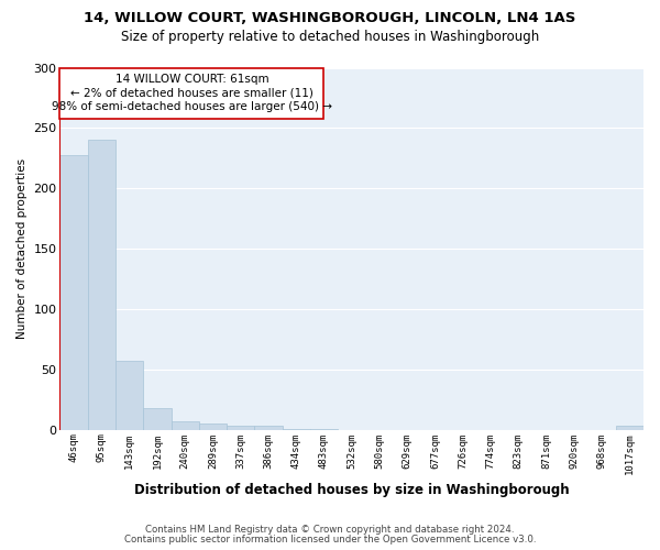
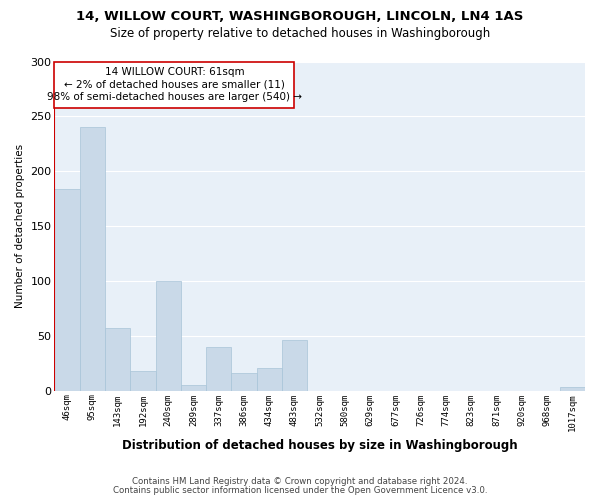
46sqm: 228 -> 184
240sqm: 7 -> 100
337sqm: 3 -> 40
386sqm: 3 -> 16
434sqm: 1 -> 21
483sqm: 1 -> 46
